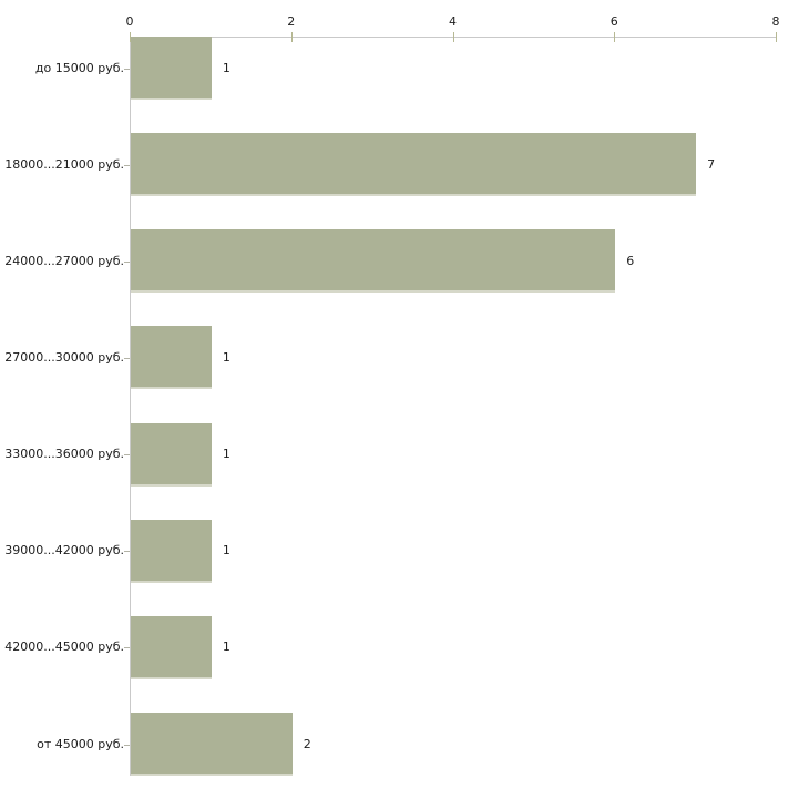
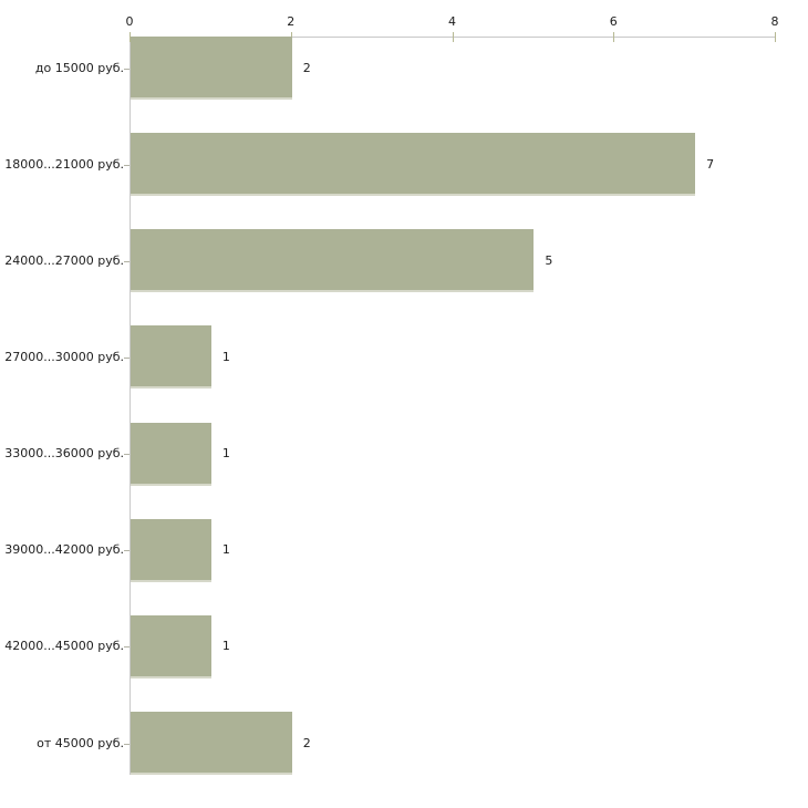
до 15000 руб.: 1 -> 2
24000...27000 руб.: 6 -> 5
